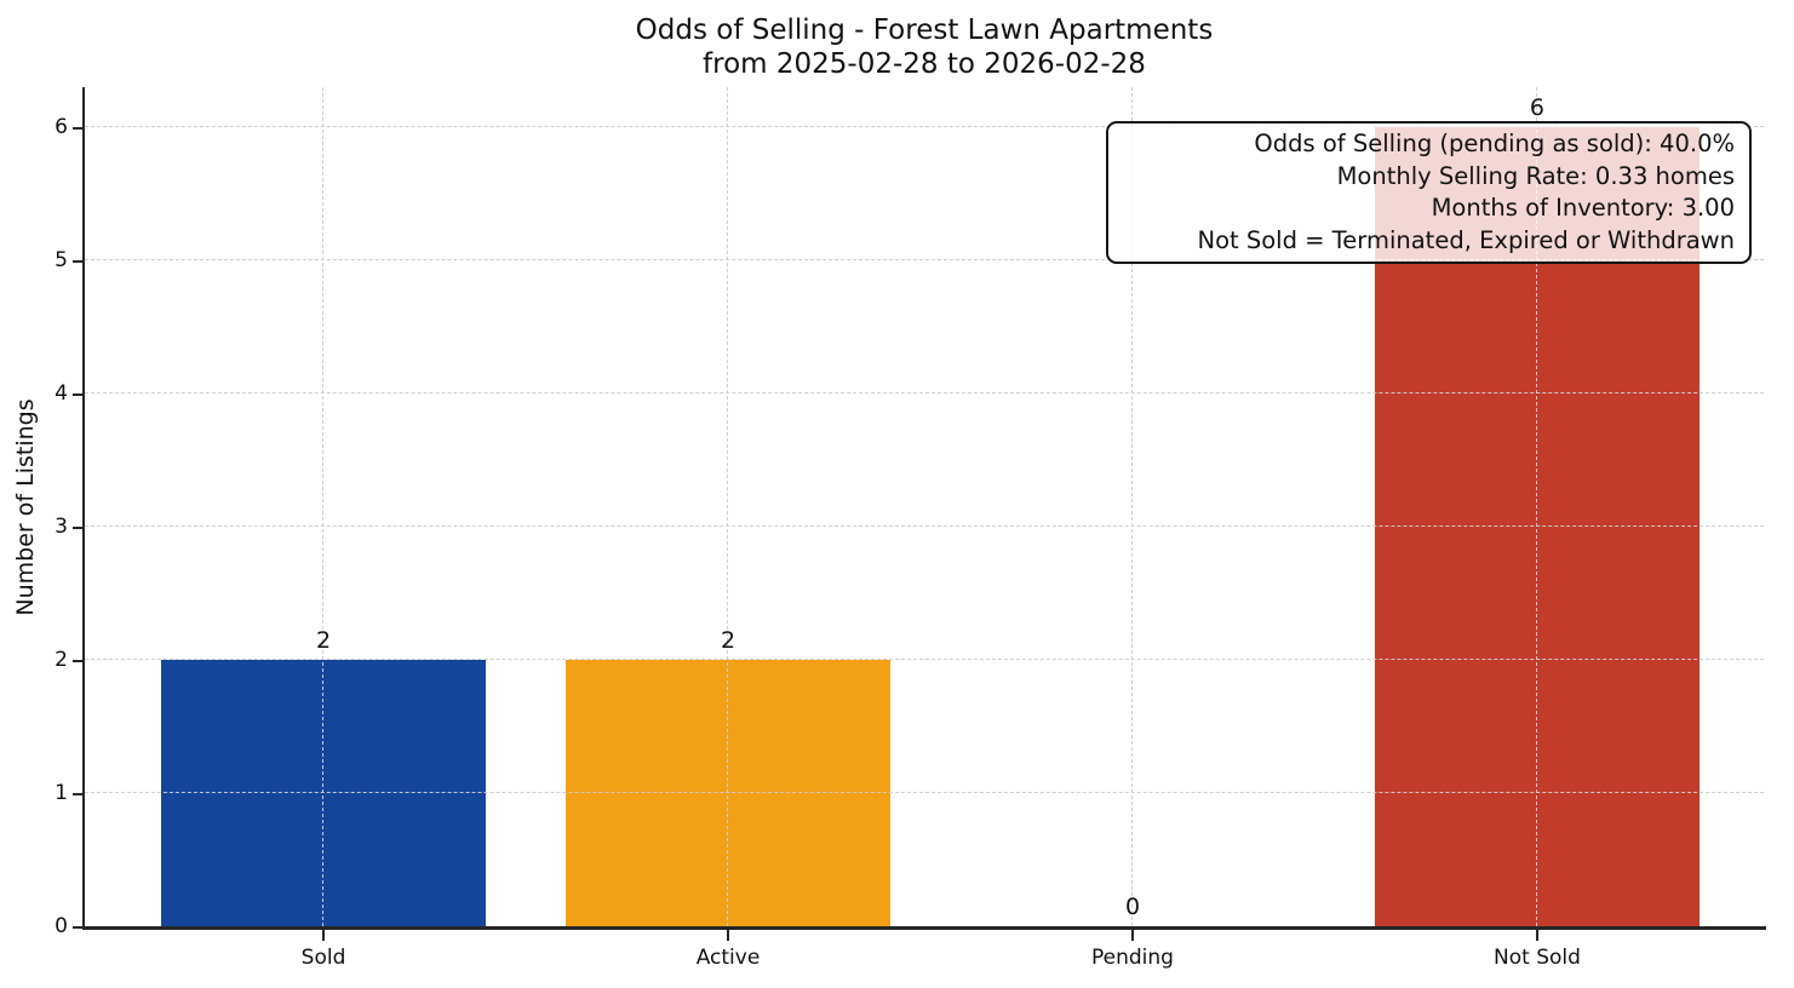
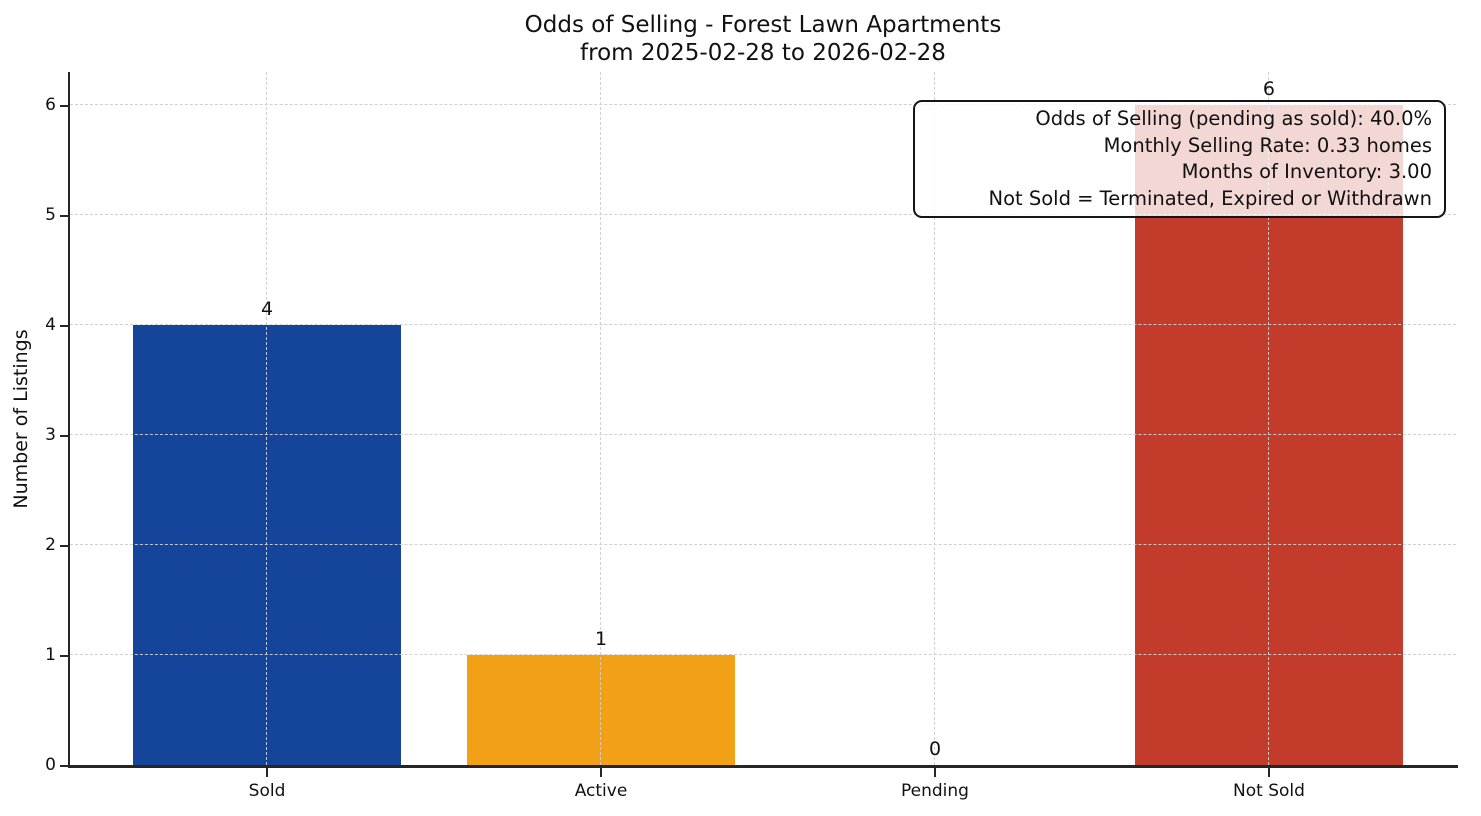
Sold: 2 -> 4
Active: 2 -> 1
